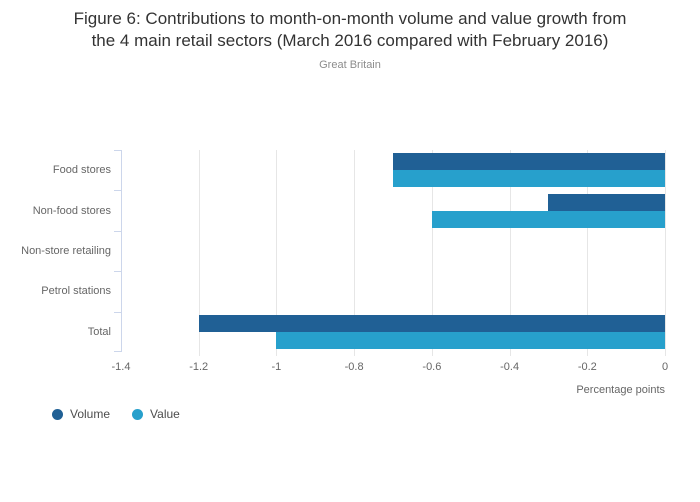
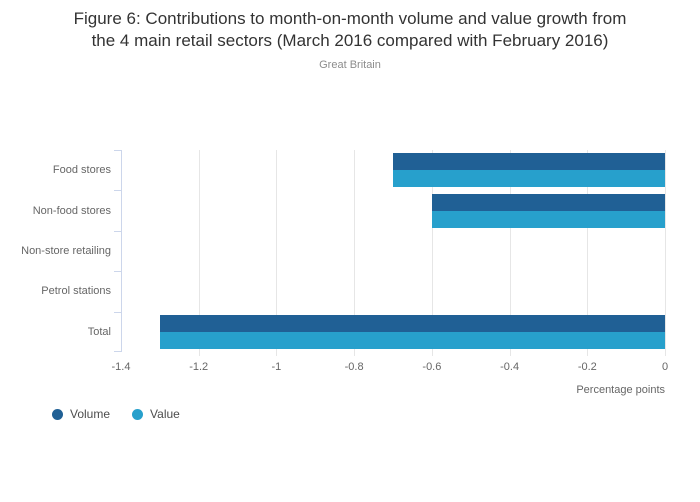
Volume/Non-food stores: -0.3 -> -0.6
Volume/Total: -1.2 -> -1.3
Value/Total: -1.0 -> -1.3
